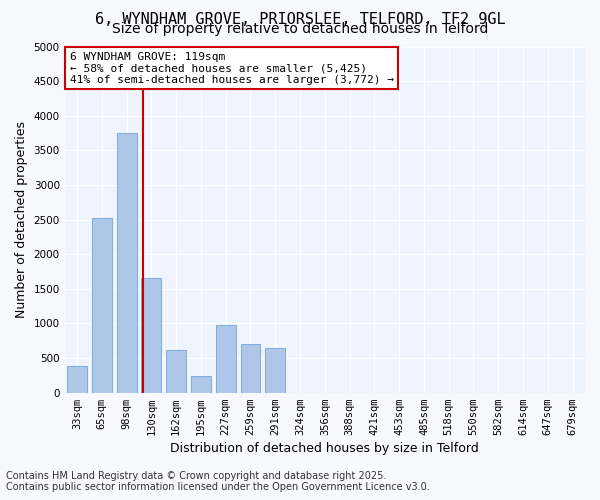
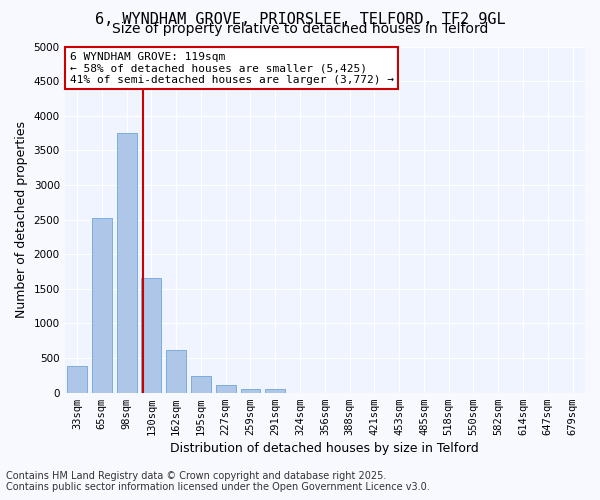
227sqm: 980 -> 100
259sqm: 700 -> 60
291sqm: 640 -> 60
